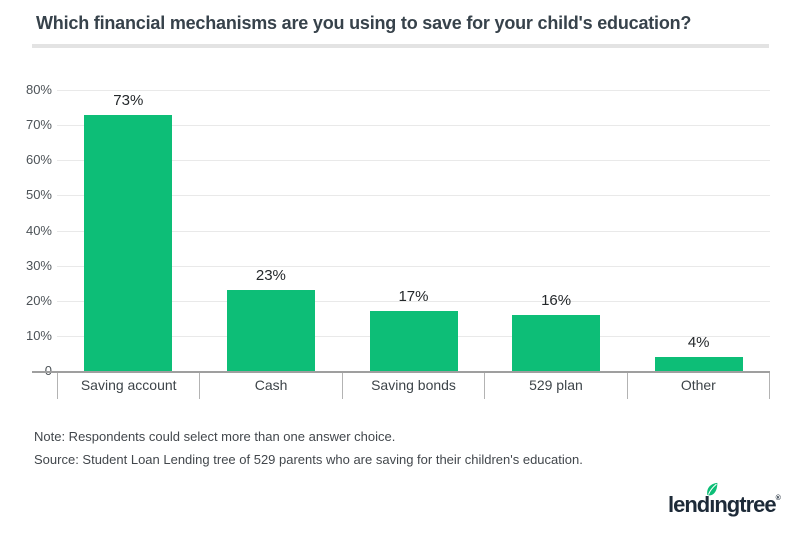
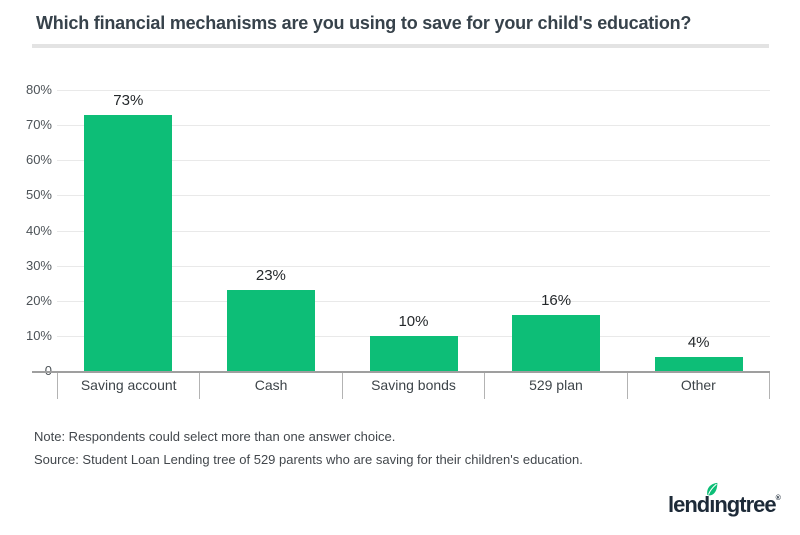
Saving bonds: 17% -> 10%
